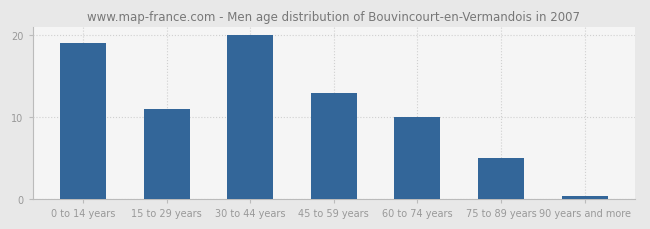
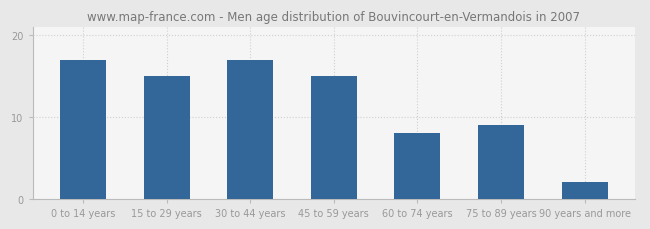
0 to 14 years: 19.0 -> 17.0
15 to 29 years: 11.0 -> 15.0
30 to 44 years: 20.0 -> 17.0
45 to 59 years: 13.0 -> 15.0
60 to 74 years: 10.0 -> 8.0
75 to 89 years: 5.0 -> 9.0
90 years and more: 0.3 -> 2.0
